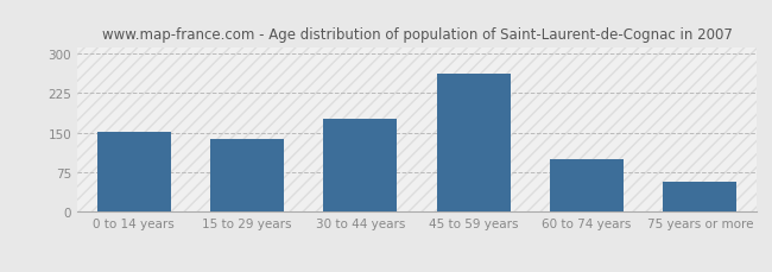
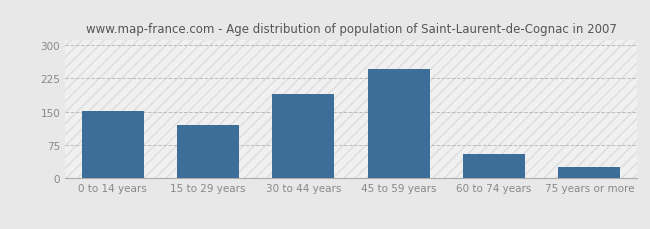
15 to 29 years: 137 -> 120
30 to 44 years: 177 -> 190
45 to 59 years: 262 -> 245
60 to 74 years: 100 -> 55
75 years or more: 57 -> 25
